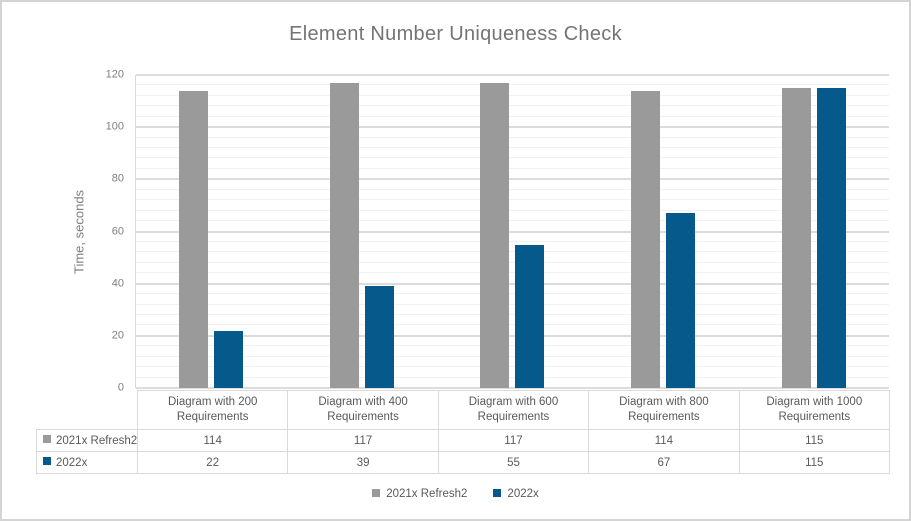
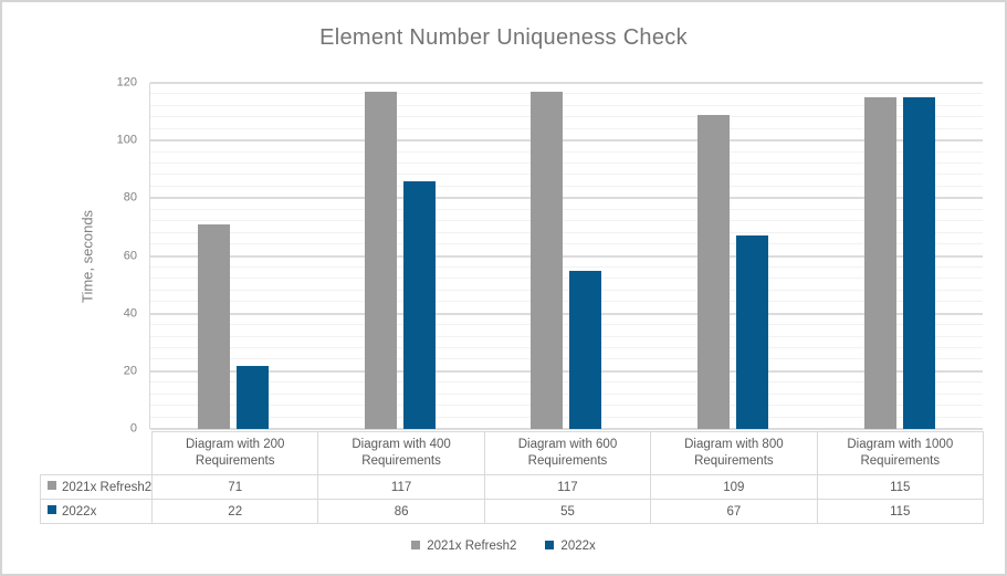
2021x Refresh2/Diagram with 200 Requirements: 114 -> 71
2022x/Diagram with 400 Requirements: 39 -> 86
2021x Refresh2/Diagram with 800 Requirements: 114 -> 109
